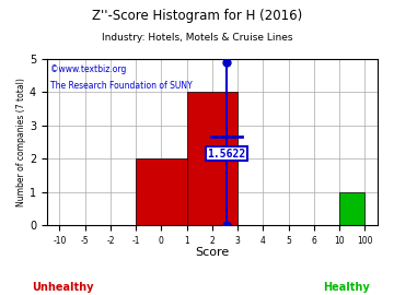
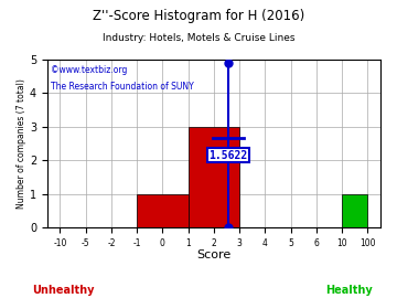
0: 2 -> 1
2: 4 -> 3
